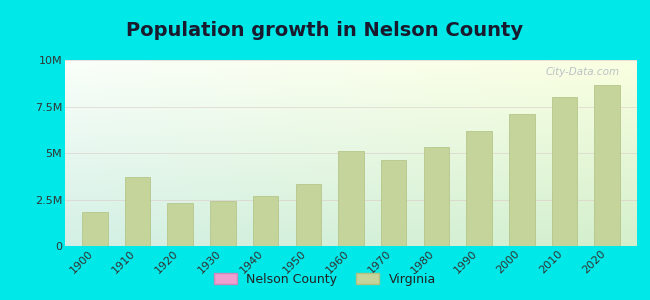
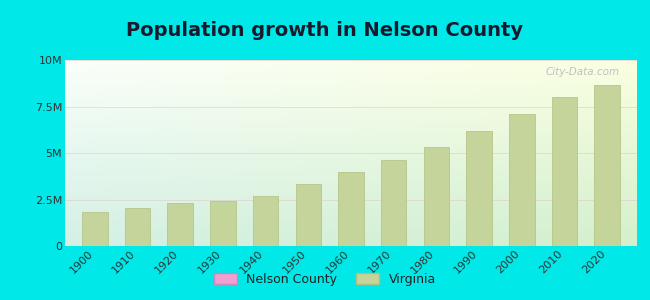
1910: 3.7M -> 2.1M
1960: 5.1M -> 4.0M
